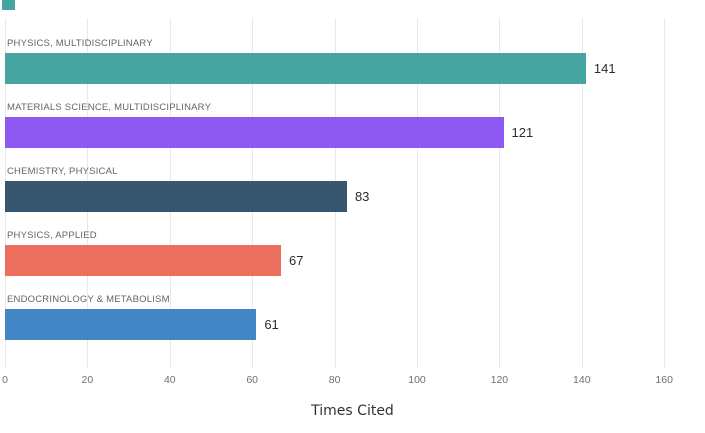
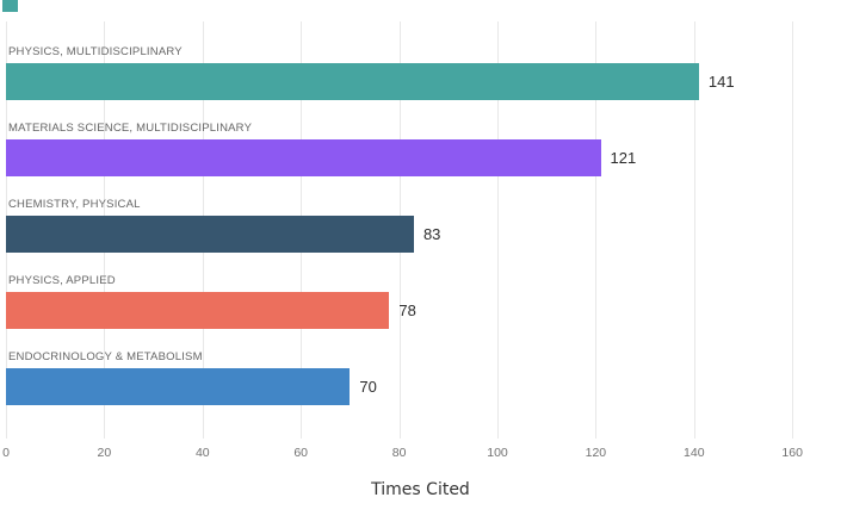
PHYSICS, APPLIED: 67 -> 78
ENDOCRINOLOGY & METABOLISM: 61 -> 70
